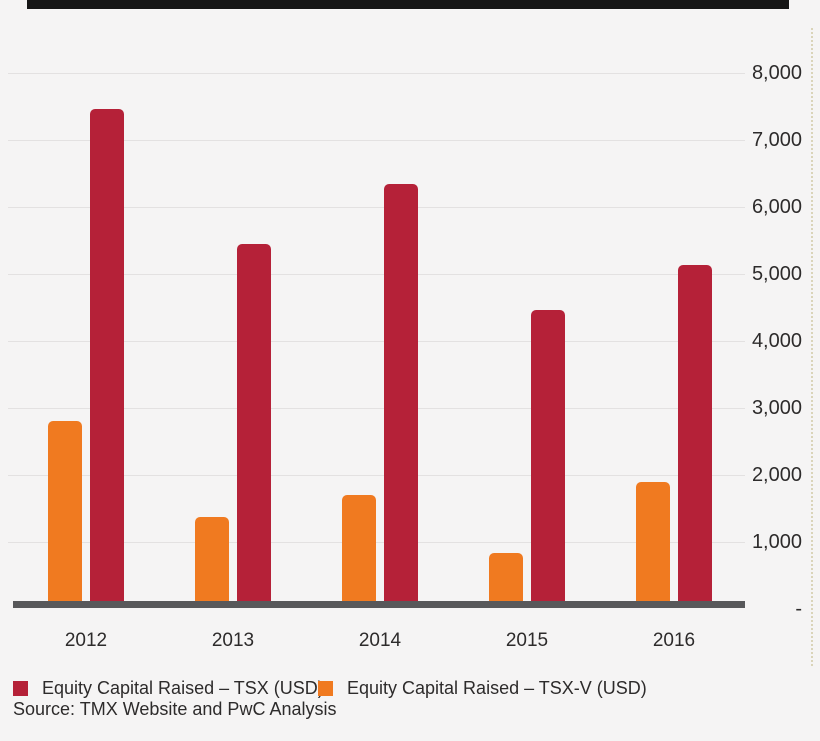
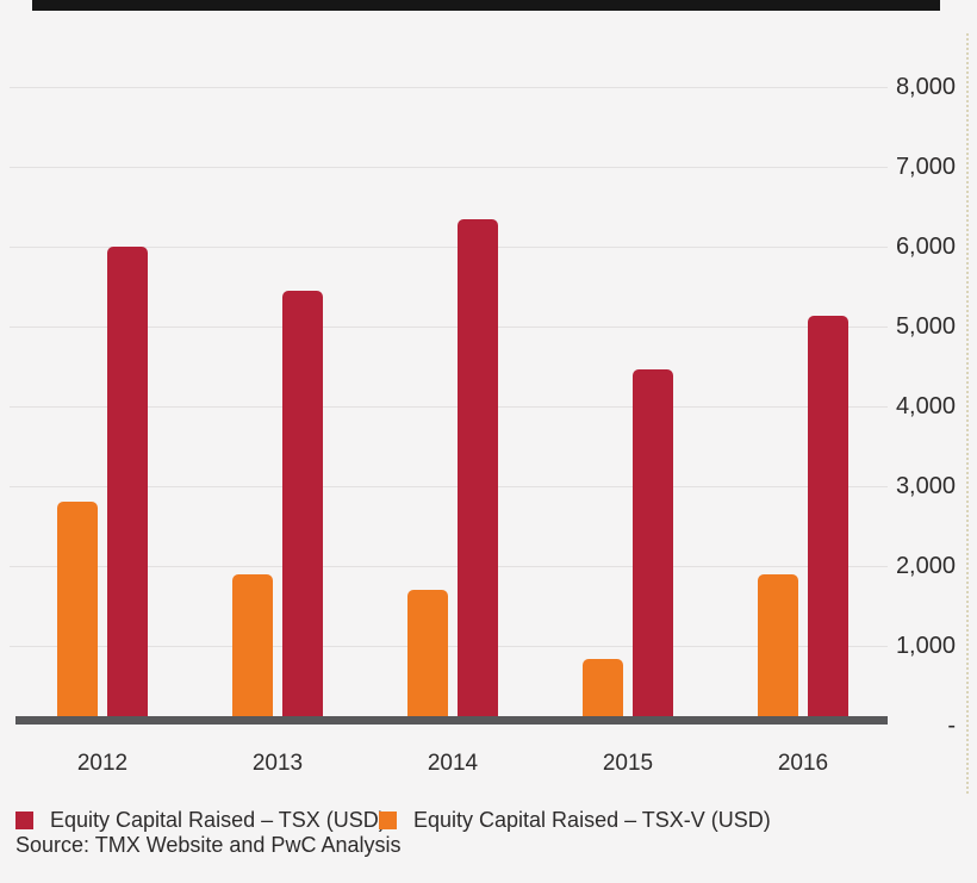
Equity Capital Raised – TSX (USD)/2012: 7500 -> 6000
Equity Capital Raised – TSX-V (USD)/2013: 1400 -> 1900
